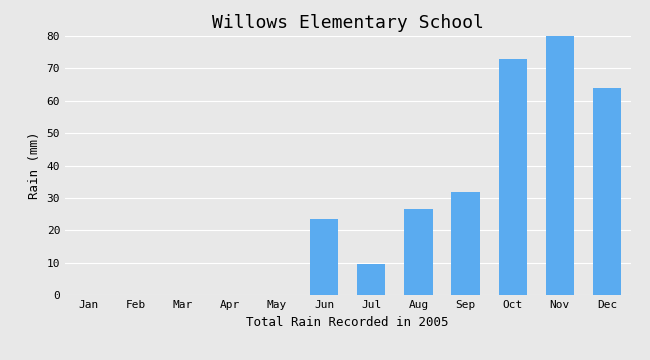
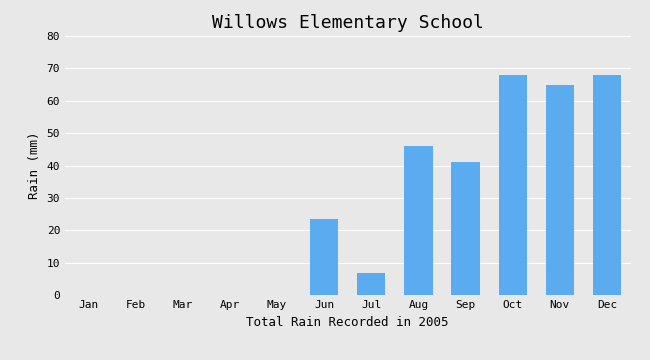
Jul: 9.5 -> 7.0
Aug: 26.5 -> 46.0
Sep: 32.0 -> 41.0
Oct: 73.0 -> 68.0
Nov: 80.0 -> 65.0
Dec: 64.0 -> 68.0
